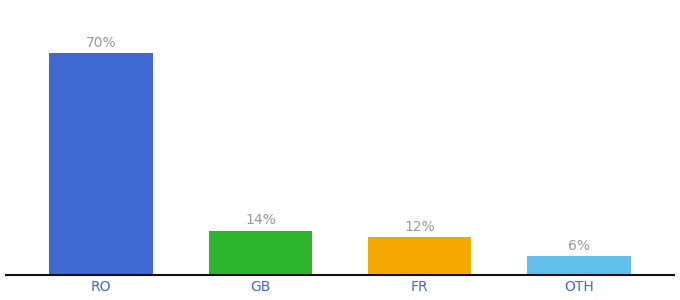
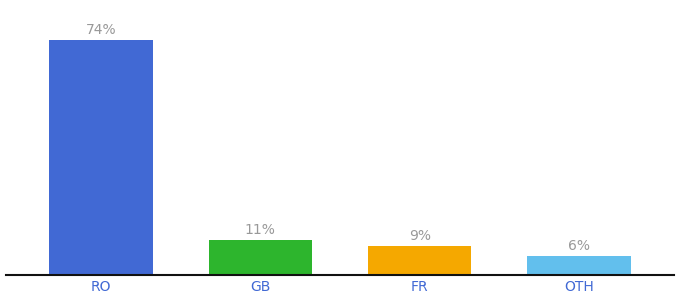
RO: 70% -> 74%
GB: 14% -> 11%
FR: 12% -> 9%
